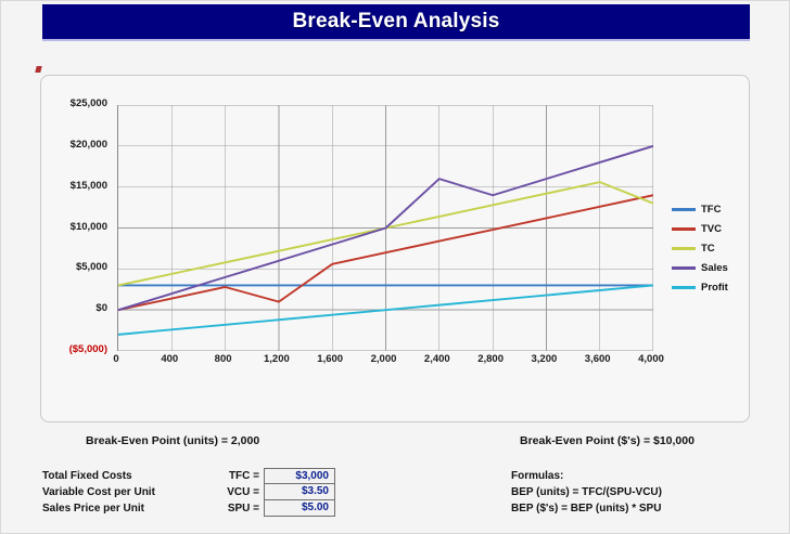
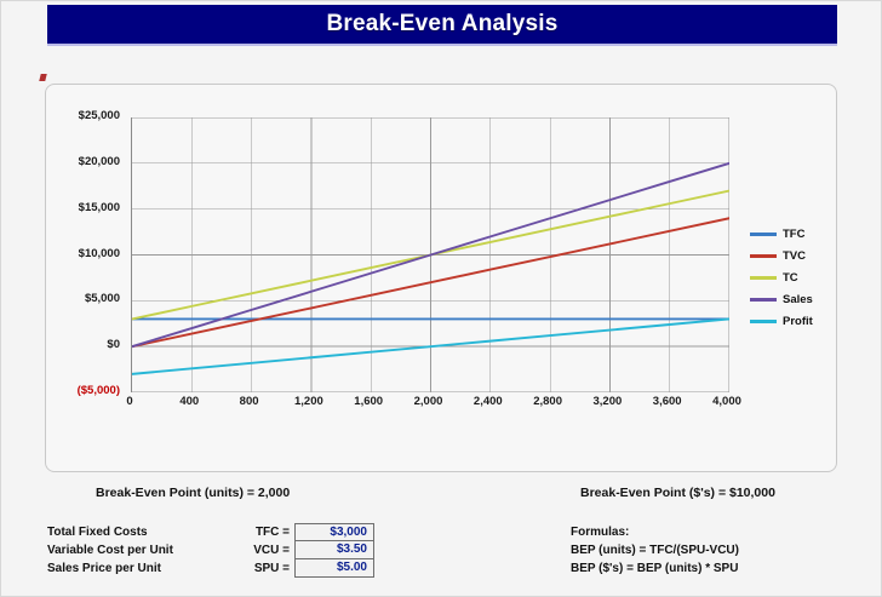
TVC/1,200: $1000 -> $4000
Sales/2,400: $16000 -> $12000
TC/4,000: $13000 -> $17000
